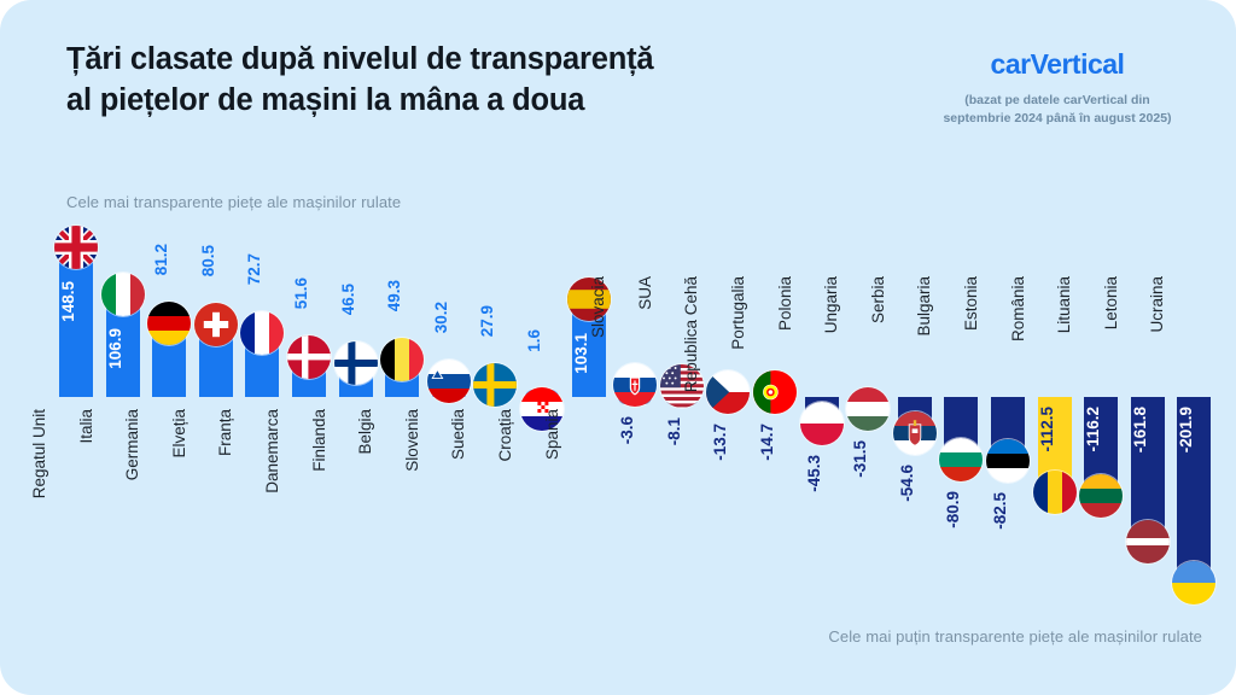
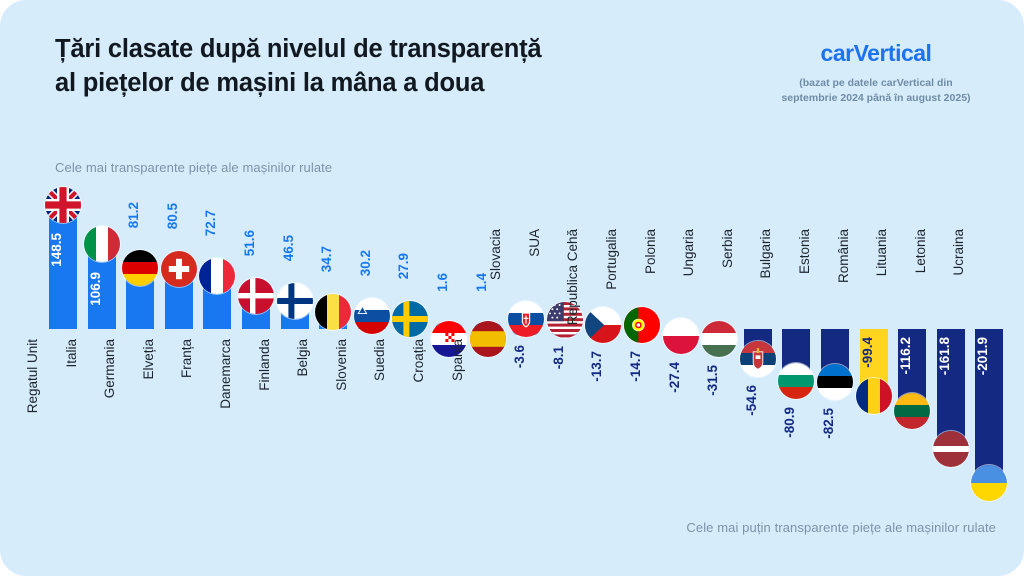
Belgia: 49.3 -> 34.7
Spania: 103.1 -> 1.4
Polonia: -45.3 -> -27.4
România: -112.5 -> -99.4
